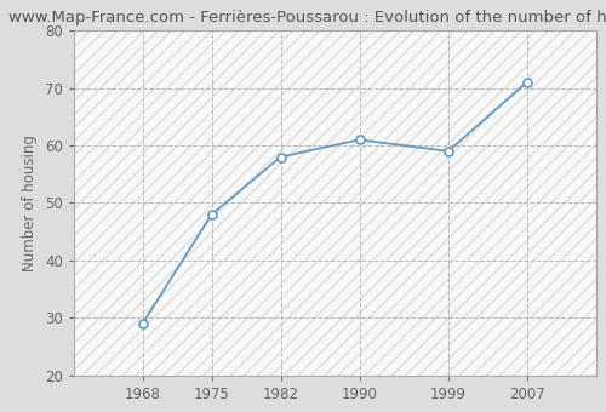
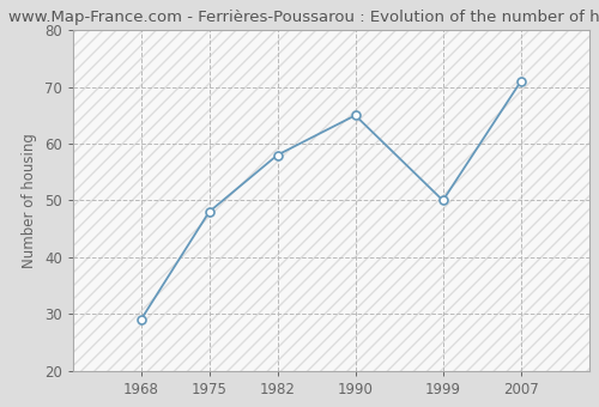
1990: 61 -> 65
1999: 59 -> 50
